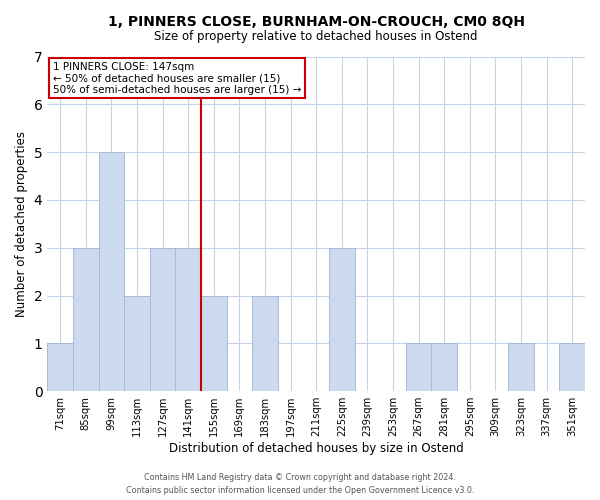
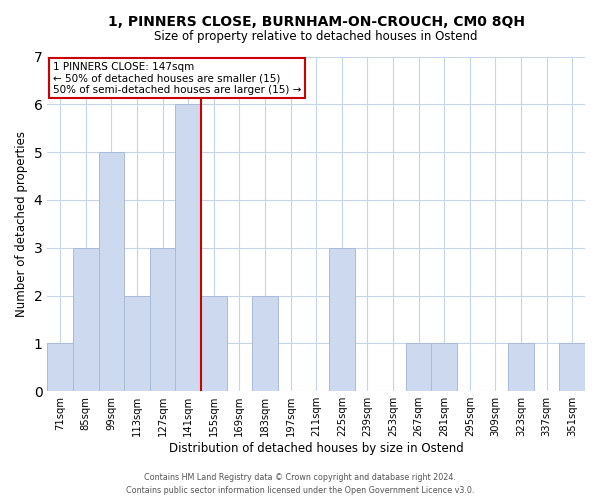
141sqm: 3 -> 6
